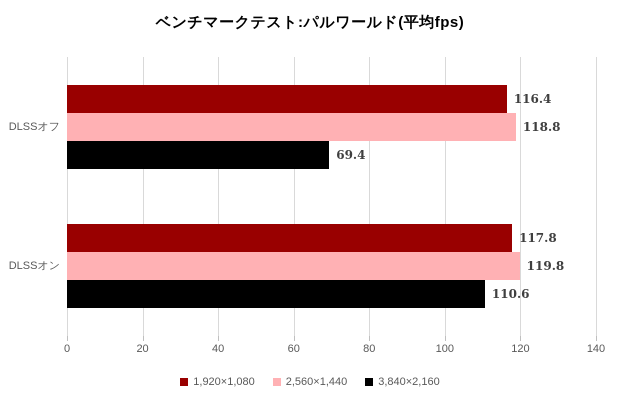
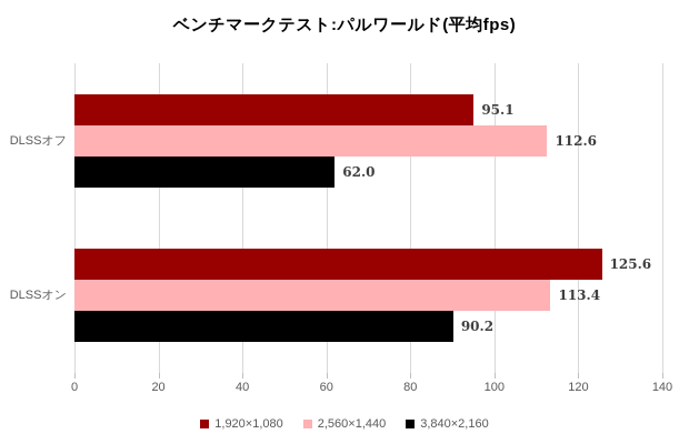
1,920×1,080/DLSSオフ: 116.4 -> 95.1
2,560×1,440/DLSSオフ: 118.8 -> 112.6
3,840×2,160/DLSSオフ: 69.4 -> 62.0
1,920×1,080/DLSSオン: 117.8 -> 125.6
2,560×1,440/DLSSオン: 119.8 -> 113.4
3,840×2,160/DLSSオン: 110.6 -> 90.2
